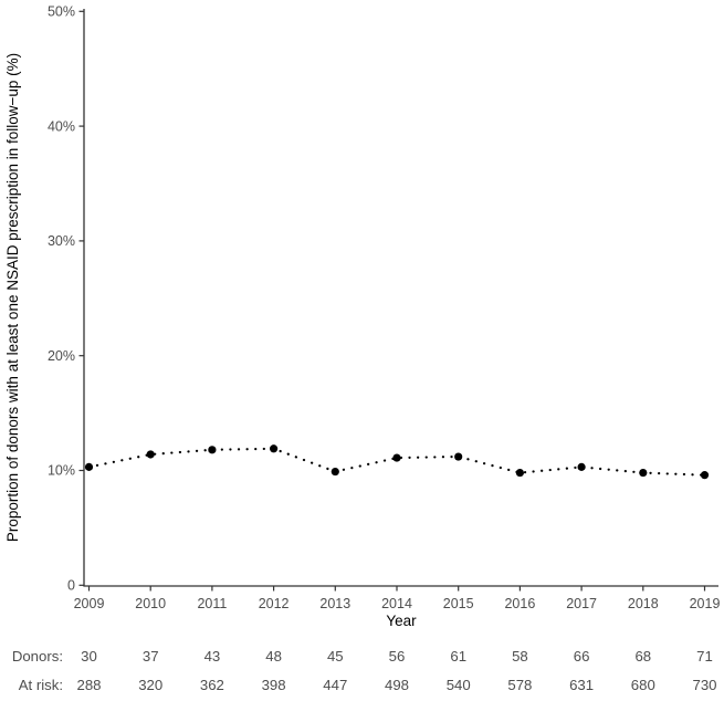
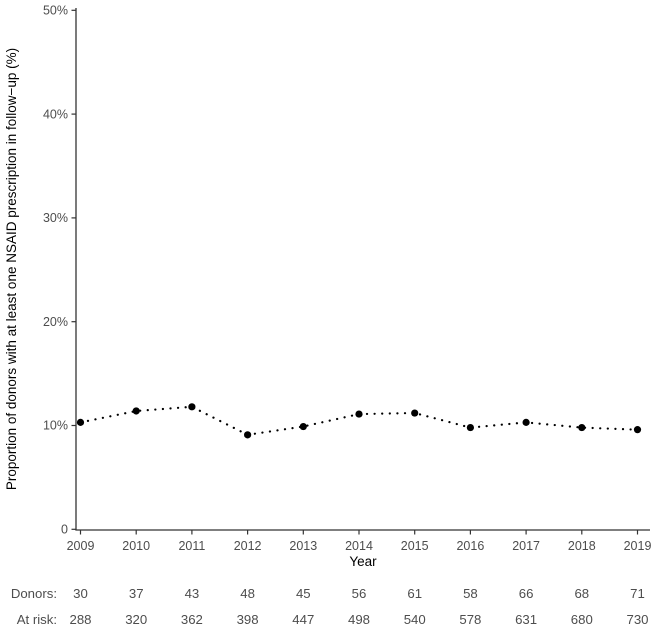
2012: 11.9% -> 9.1%
